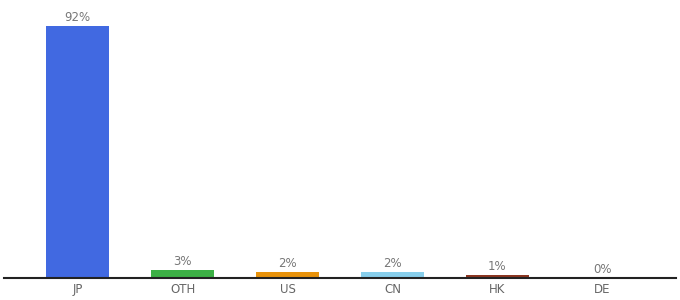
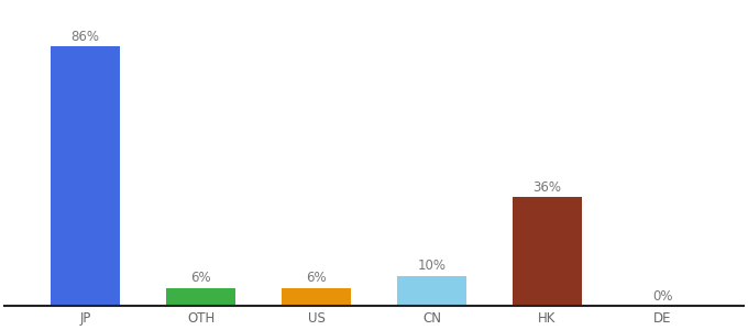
JP: 92% -> 86%
OTH: 3% -> 6%
US: 2% -> 6%
CN: 2% -> 10%
HK: 1% -> 36%
